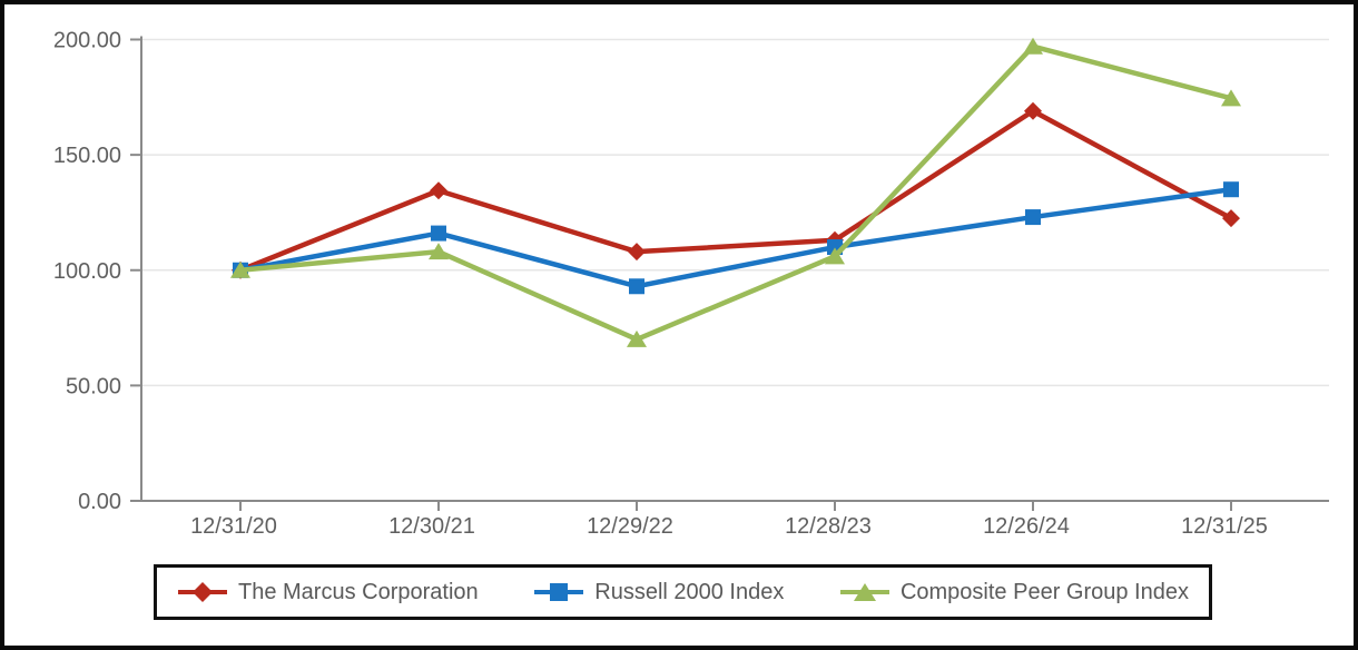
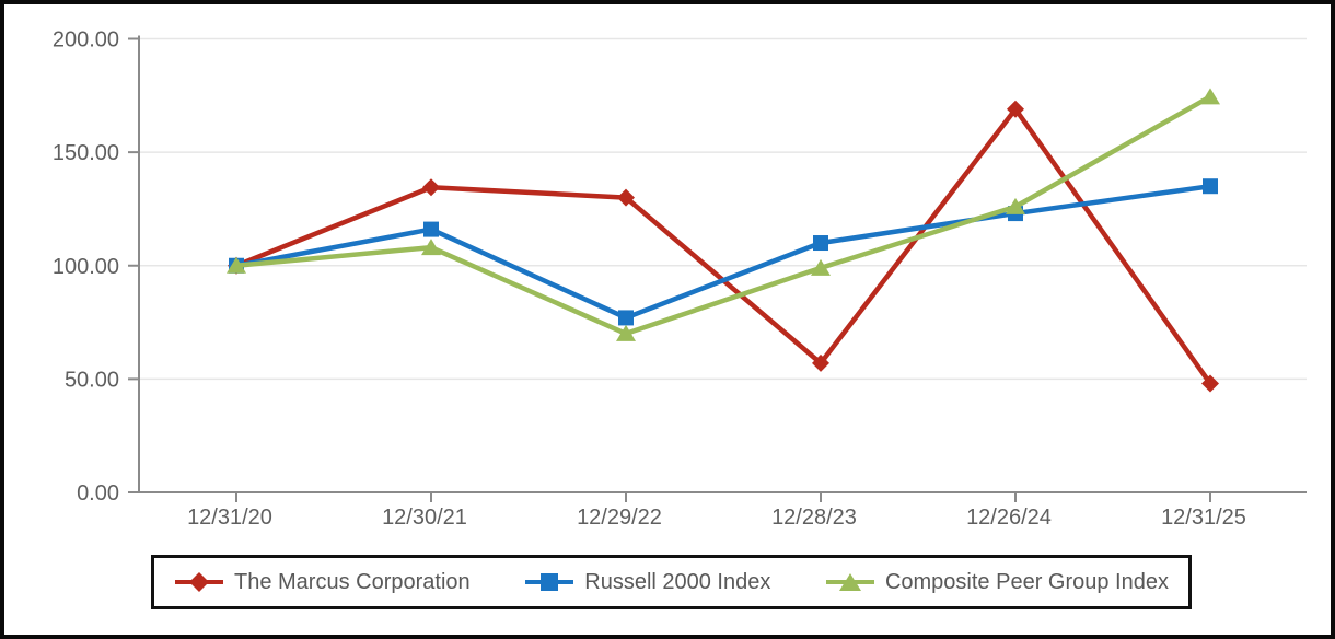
The Marcus Corporation/12/29/22: 108 -> 130
Russell 2000 Index/12/29/22: 93 -> 77
The Marcus Corporation/12/28/23: 113 -> 57
Composite Peer Group Index/12/28/23: 106 -> 99
Composite Peer Group Index/12/26/24: 197 -> 126
The Marcus Corporation/12/31/25: 122 -> 48
